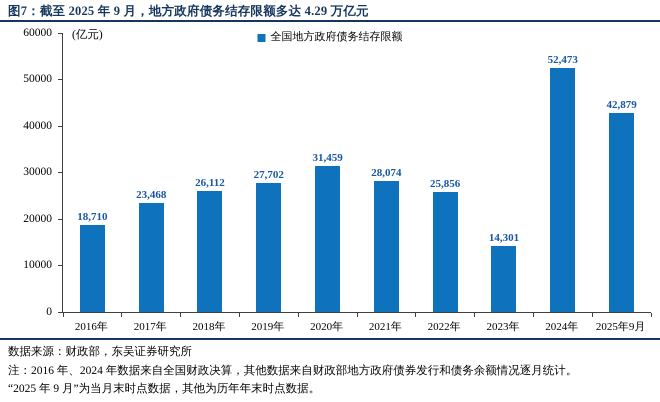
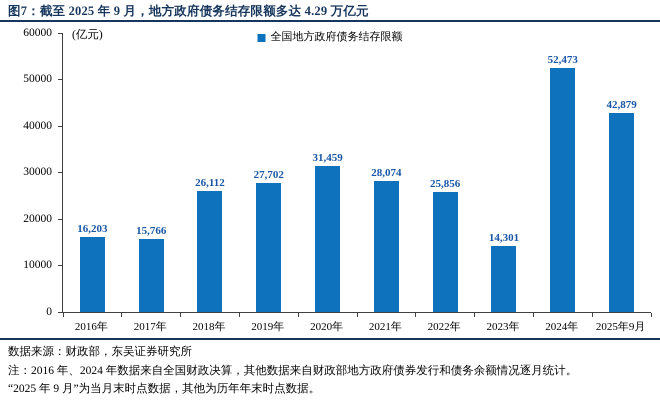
2016年: 18,710 -> 16,203
2017年: 23,468 -> 15,766
